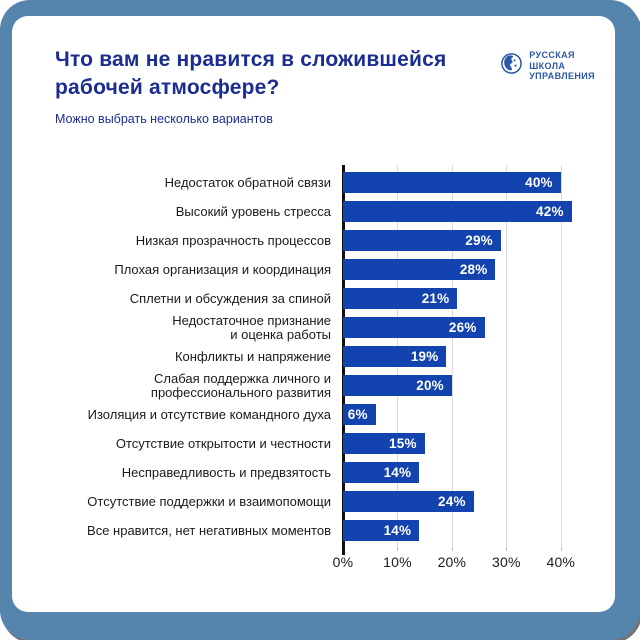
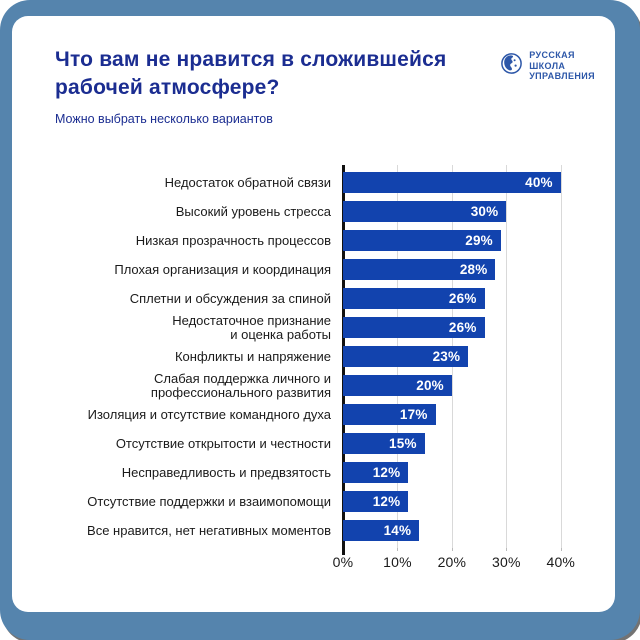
Высокий уровень стресса: 42% -> 30%
Сплетни и обсуждения за спиной: 21% -> 26%
Конфликты и напряжение: 19% -> 23%
Изоляция и отсутствие командного духа: 6% -> 17%
Несправедливость и предвзятость: 14% -> 12%
Отсутствие поддержки и взаимопомощи: 24% -> 12%
